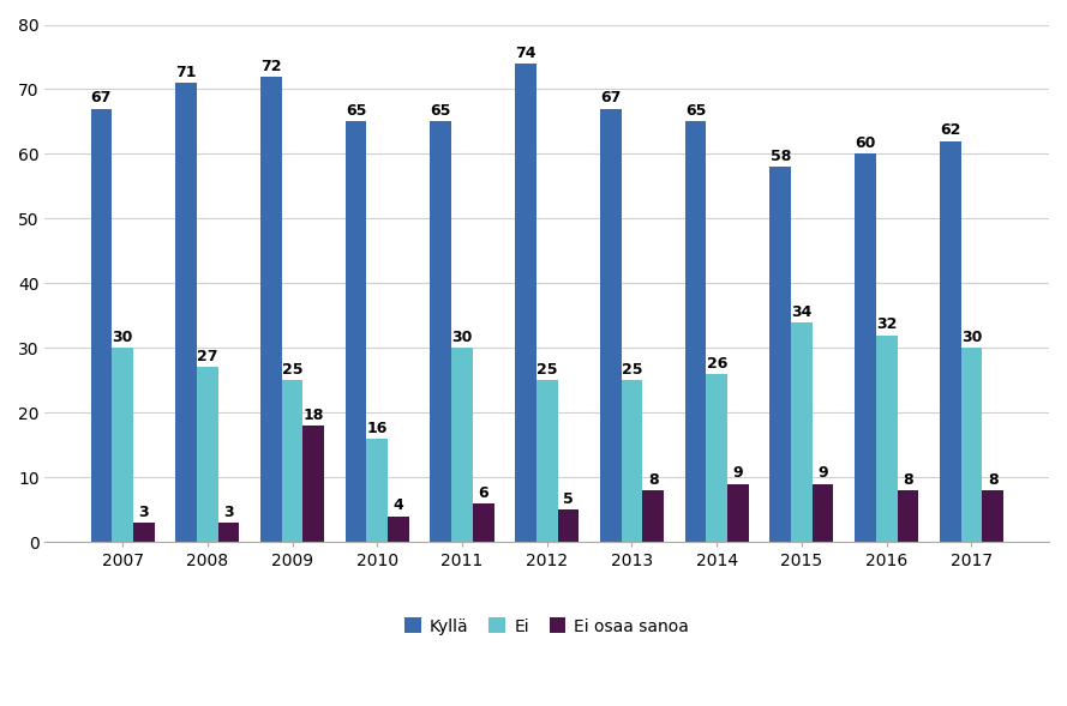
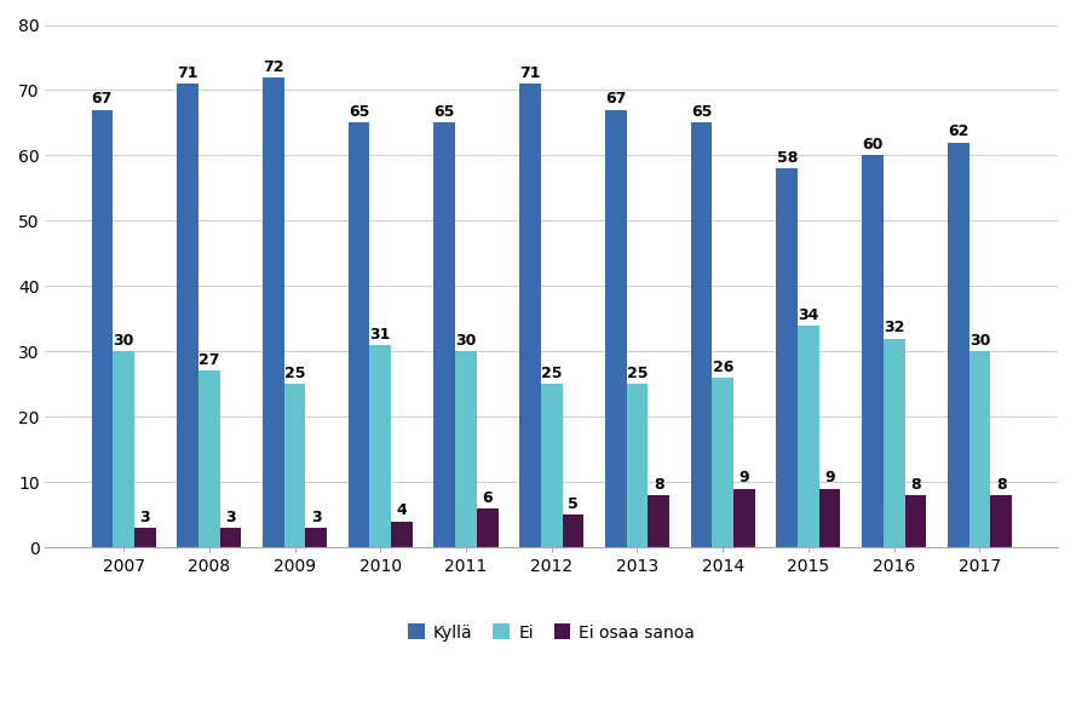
Ei osaa sanoa/2009: 18 -> 3
Ei/2010: 16 -> 31
Kyllä/2012: 74 -> 71
